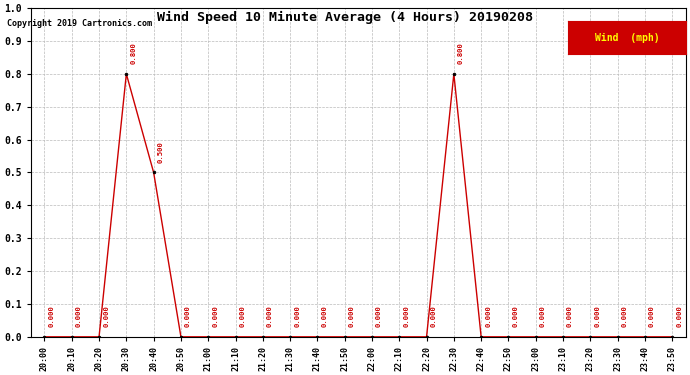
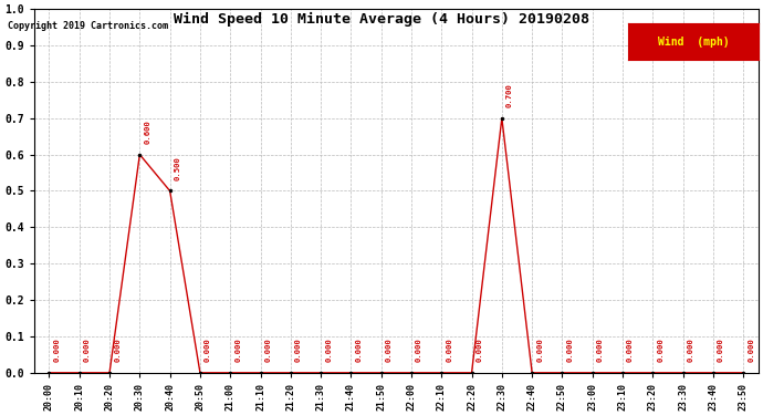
20:30: 0.800 -> 0.600
22:30: 0.800 -> 0.700
